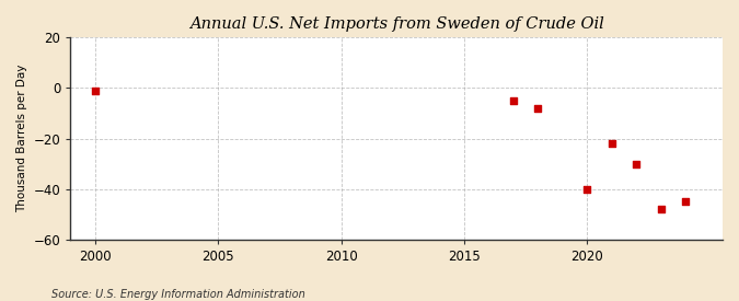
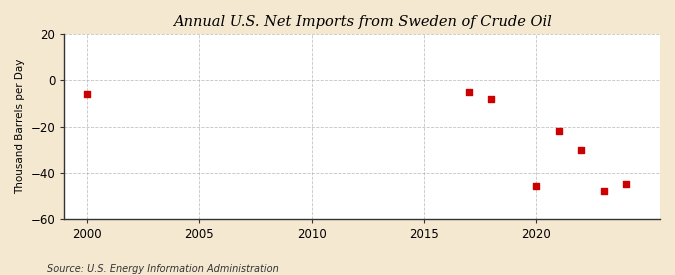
2000: -1 -> -6
2020: -40 -> -46
